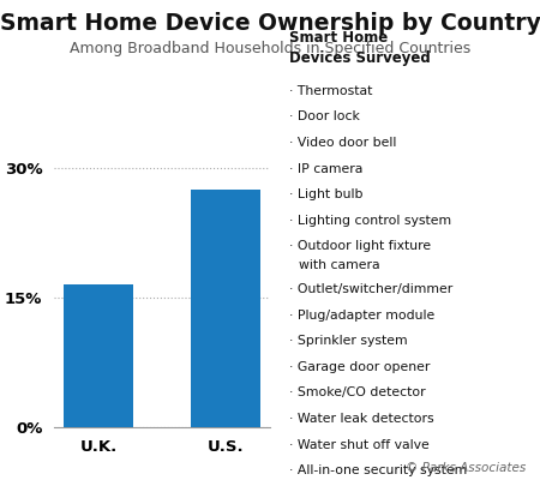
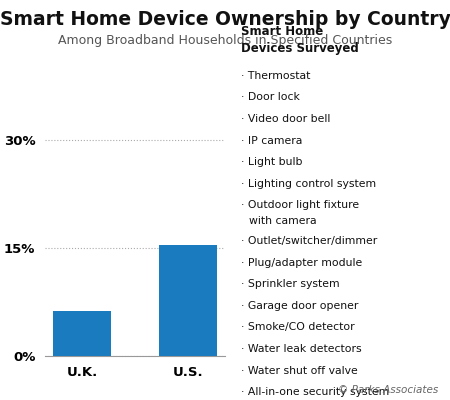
U.K.: 16.5% -> 6.2%
U.S.: 27.5% -> 15.4%
